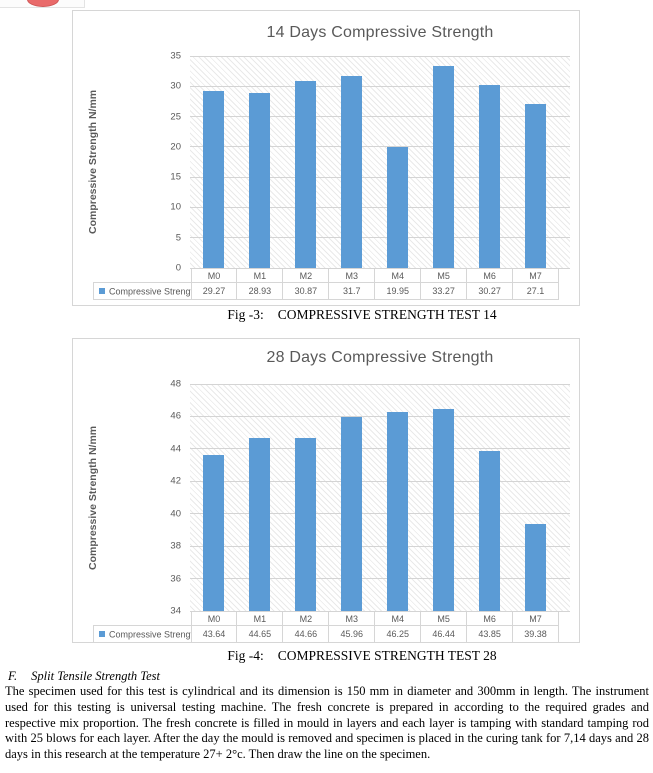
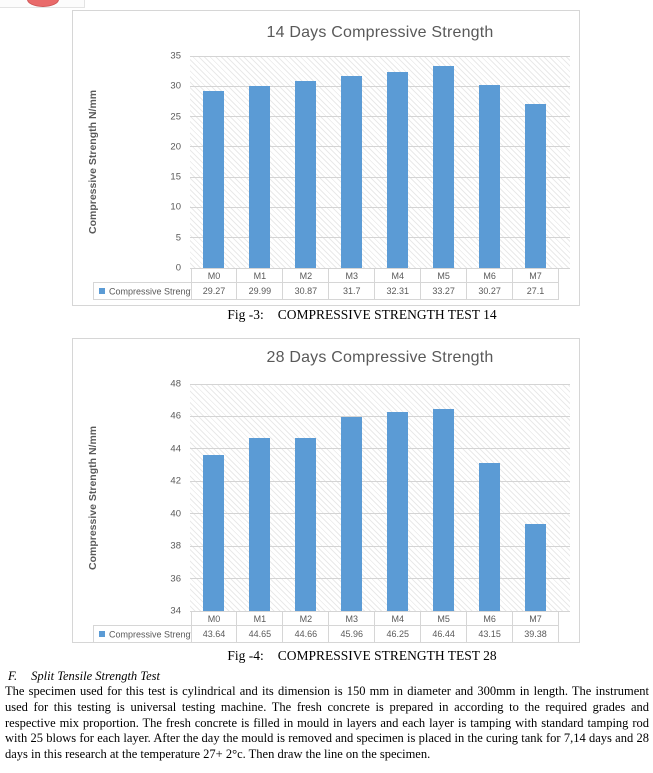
14 Days Compressive Strength/M1: 28.93 -> 29.99
14 Days Compressive Strength/M4: 19.95 -> 32.31
28 Days Compressive Strength/M6: 43.85 -> 43.15
